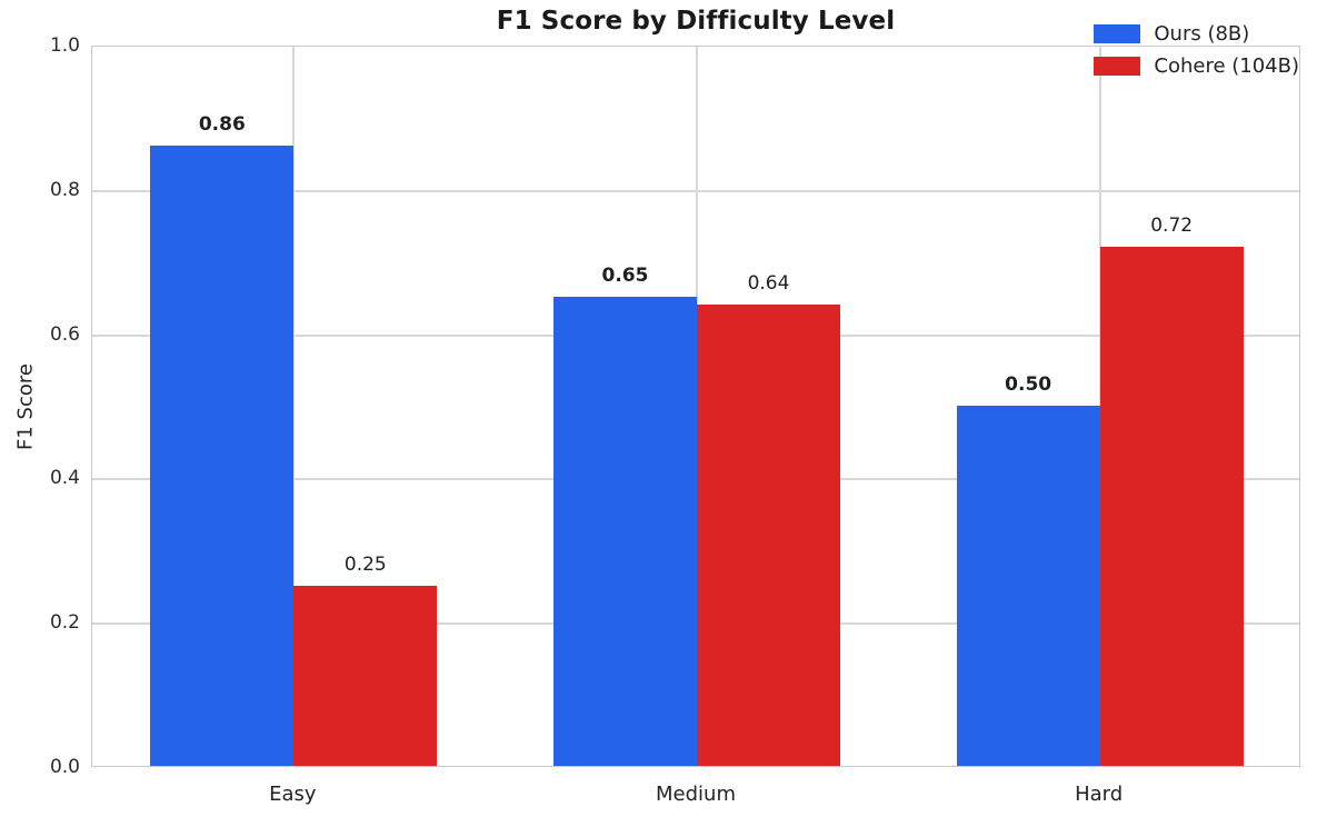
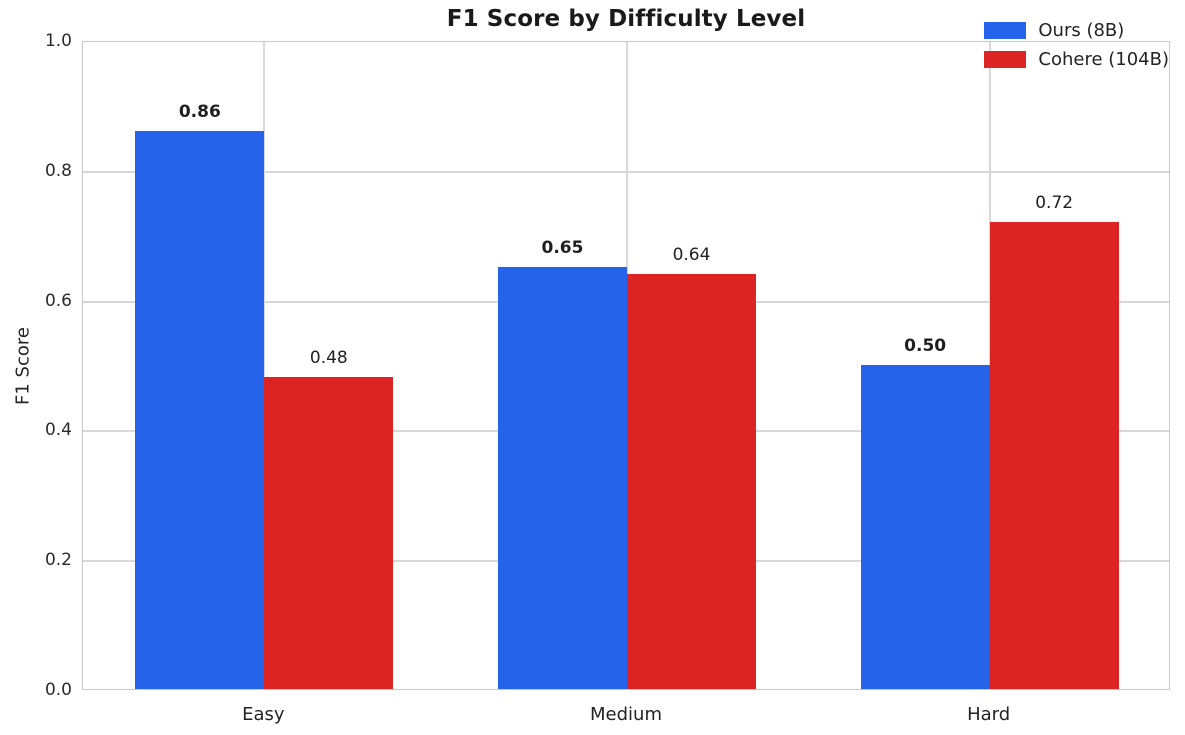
Cohere (104B)/Easy: 0.25 -> 0.48
